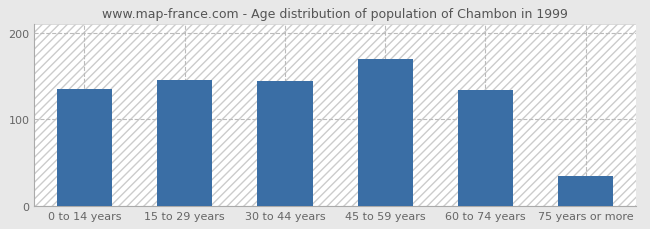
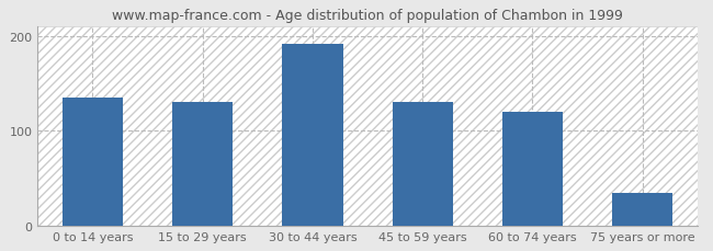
15 to 29 years: 146 -> 130
30 to 44 years: 144 -> 192
45 to 59 years: 170 -> 130
60 to 74 years: 134 -> 120
